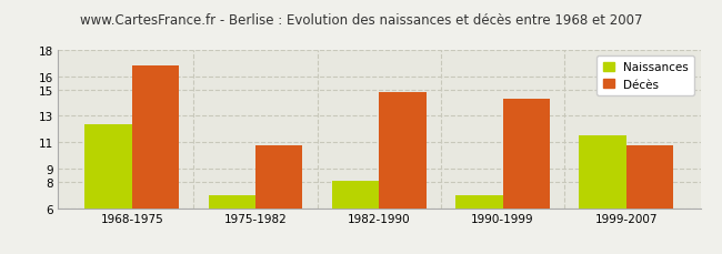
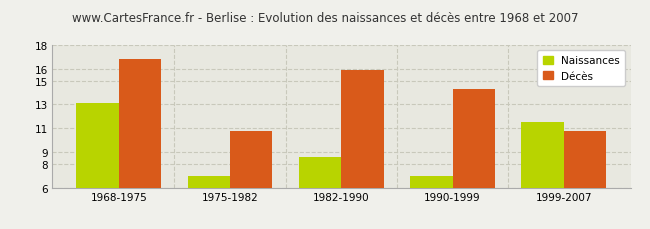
Naissances/1968-1975: 12.4 -> 13.1
Naissances/1982-1990: 8.1 -> 8.6
Décès/1982-1990: 14.8 -> 15.9
